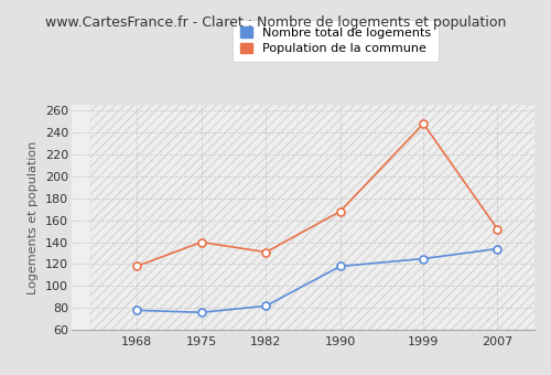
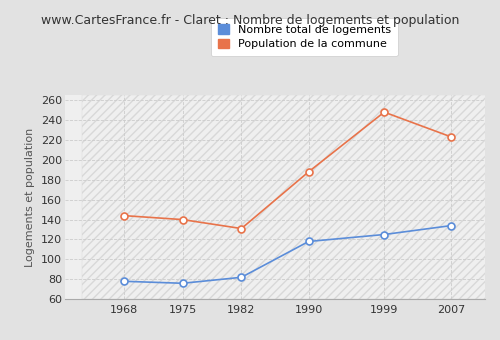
Population de la commune/1968: 118 -> 144
Population de la commune/1990: 168 -> 188
Population de la commune/2007: 152 -> 223
